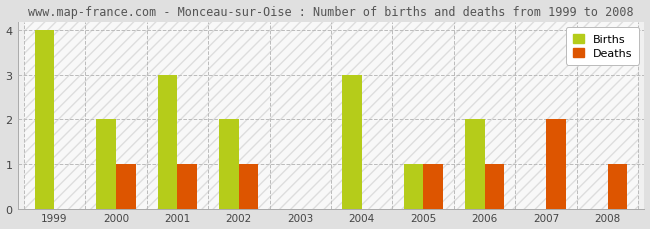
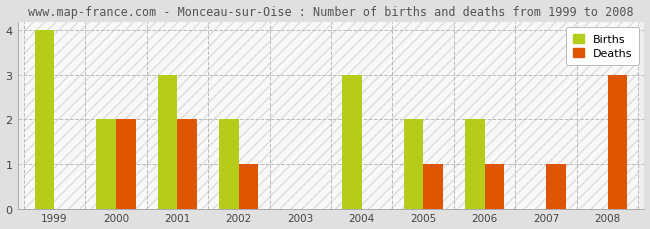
Deaths/2000: 1 -> 2
Deaths/2001: 1 -> 2
Births/2005: 1 -> 2
Deaths/2007: 2 -> 1
Deaths/2008: 1 -> 3
